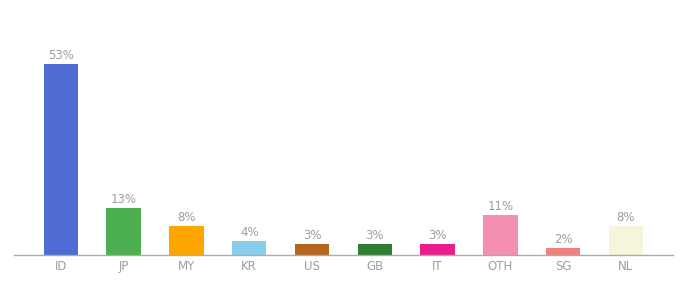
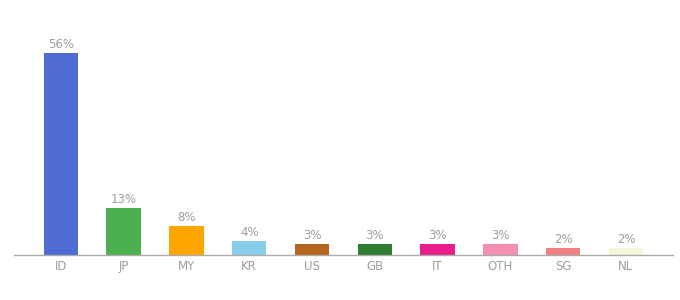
ID: 53% -> 56%
OTH: 11% -> 3%
NL: 8% -> 2%
